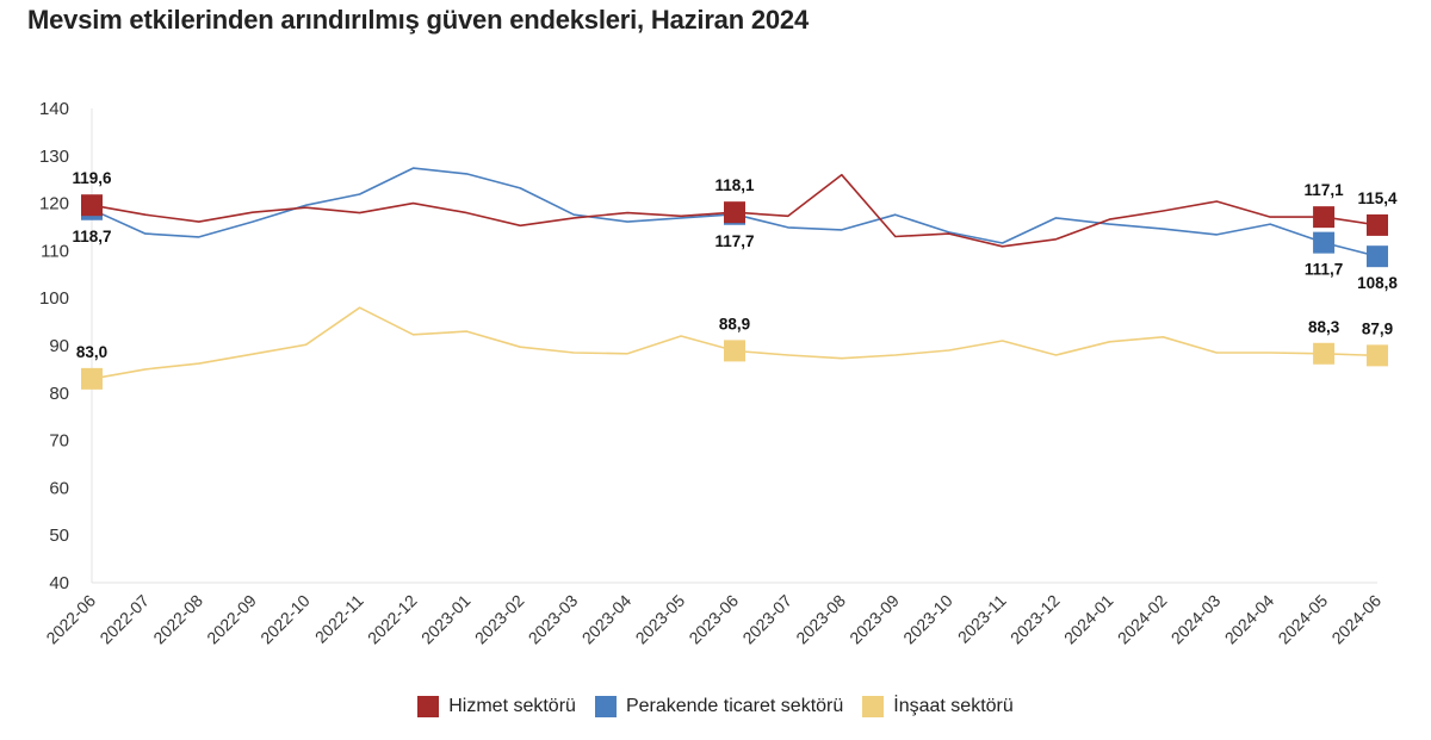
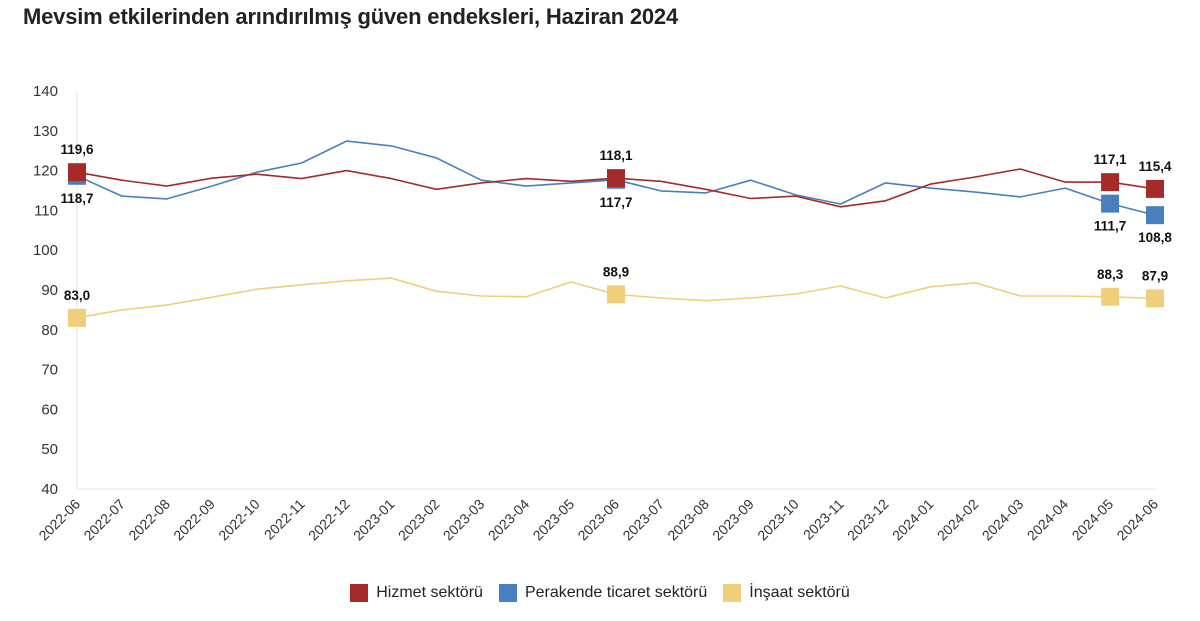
İnşaat sektörü/2022-11: 98 -> 91
Hizmet sektörü/2023-08: 126 -> 115
